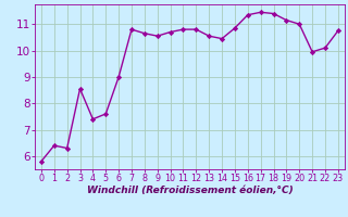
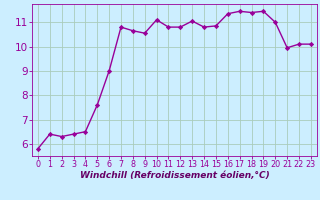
3: 8.55 -> 6.40
4: 7.40 -> 6.50
10: 10.70 -> 11.10
13: 10.55 -> 11.05
14: 10.45 -> 10.80
19: 11.15 -> 11.45
23: 10.75 -> 10.10
